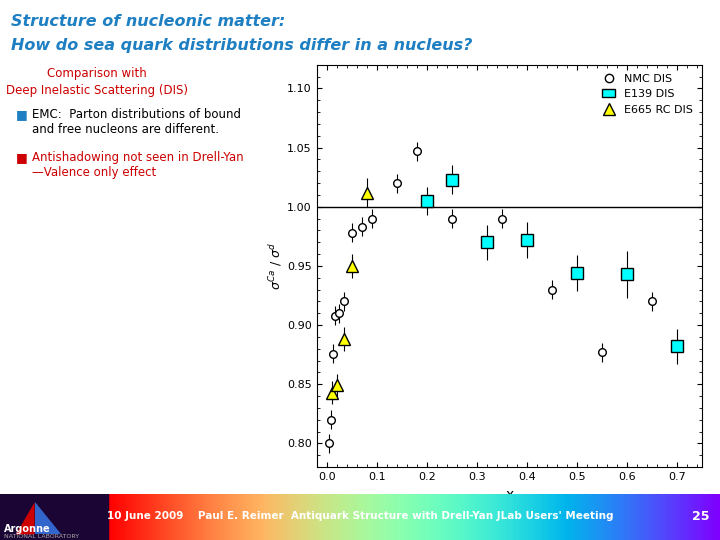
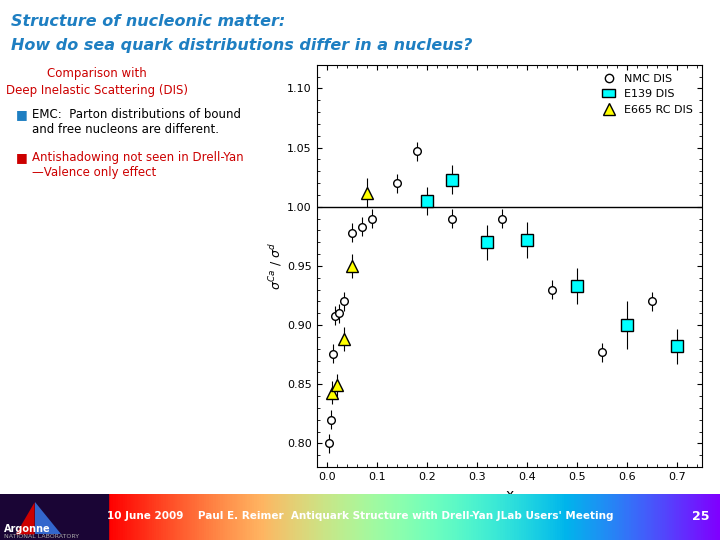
E139 DIS/0.5: 0.944 -> 0.933
E139 DIS/0.6: 0.943 -> 0.900
